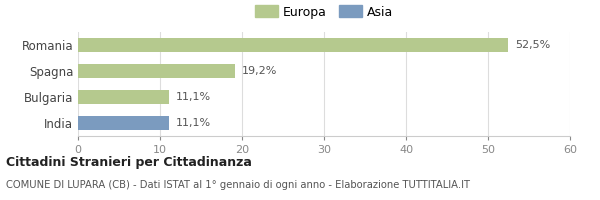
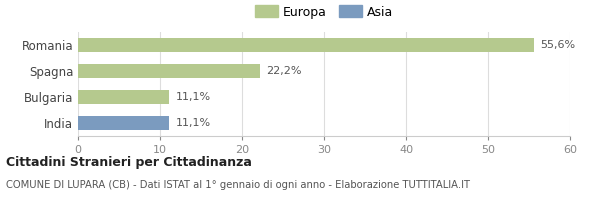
Romania: 52,5% -> 55,6%
Spagna: 19,2% -> 22,2%
